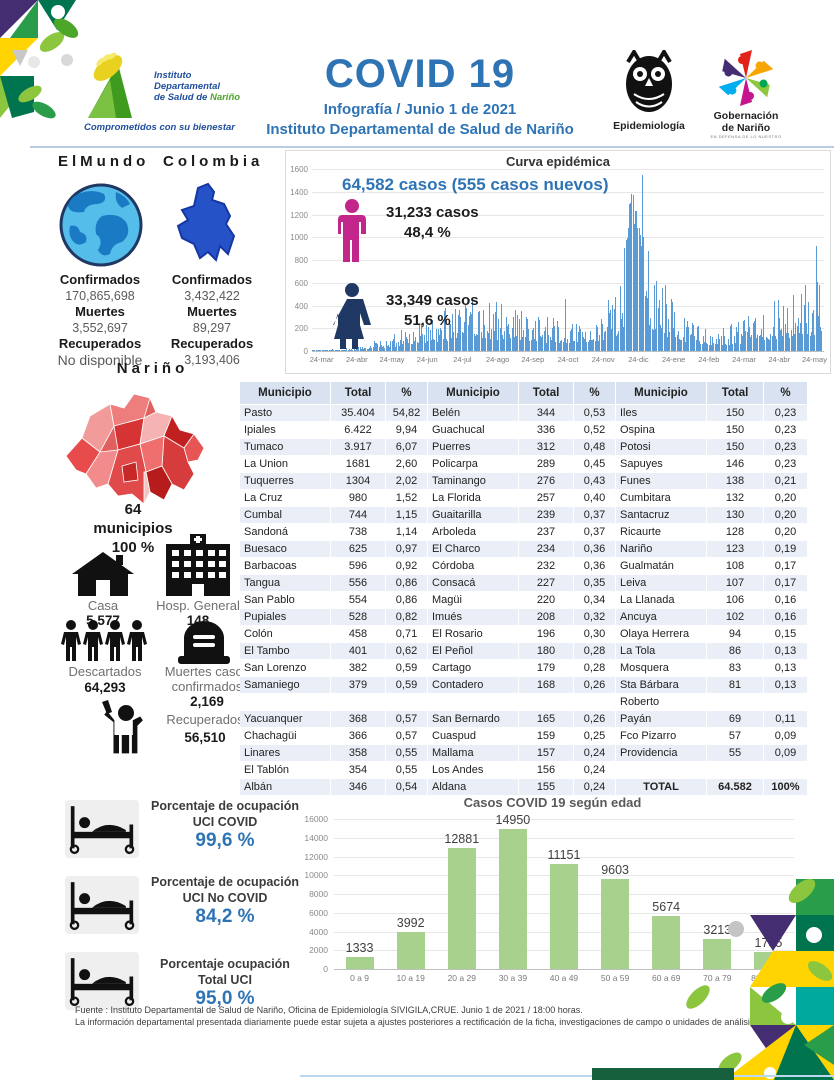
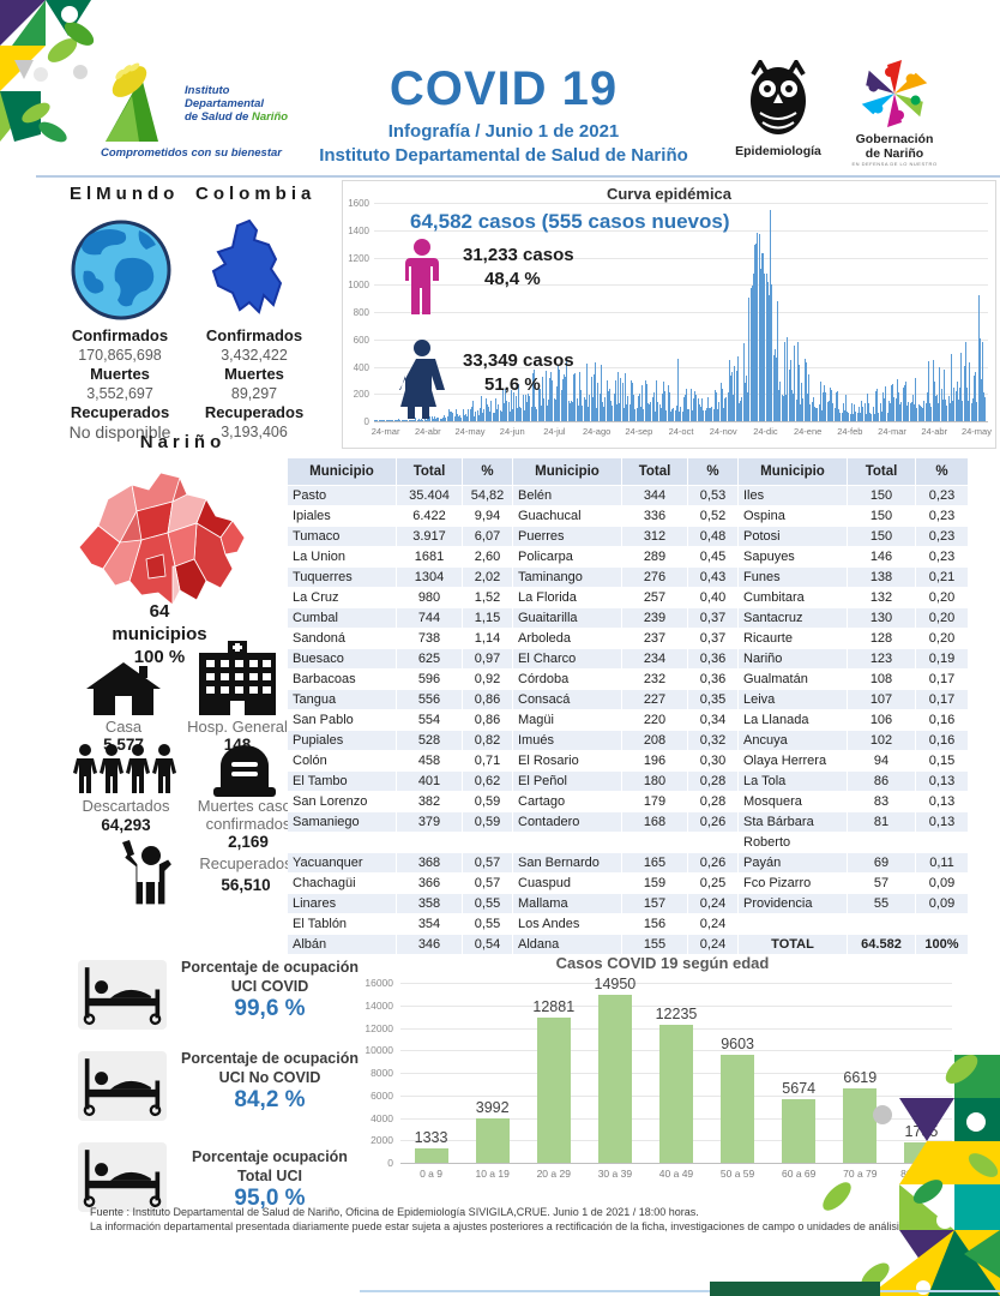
Casos COVID 19 según edad/40 a 49: 11151 -> 12235
Casos COVID 19 según edad/70 a 79: 3213 -> 6619
